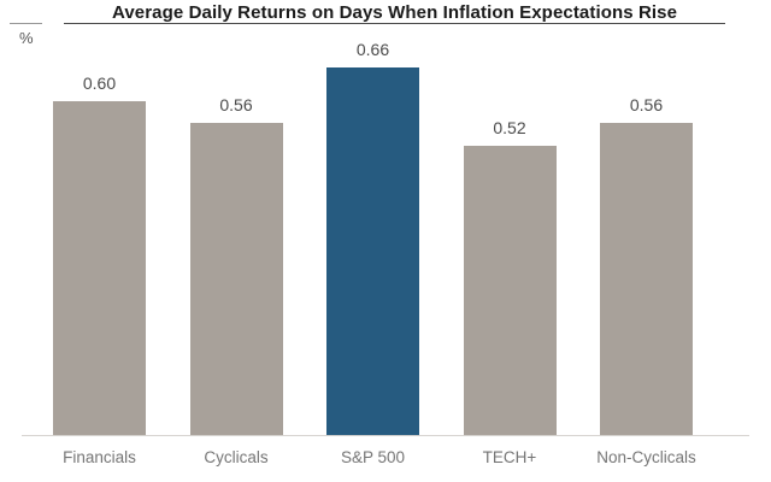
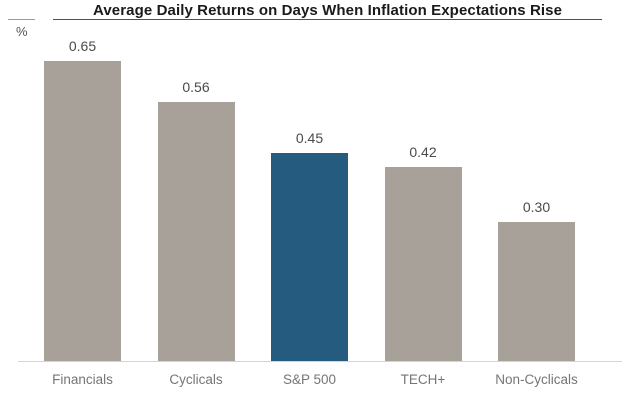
Financials: 0.60 -> 0.65
S&P 500: 0.66 -> 0.45
TECH+: 0.52 -> 0.42
Non-Cyclicals: 0.56 -> 0.30
